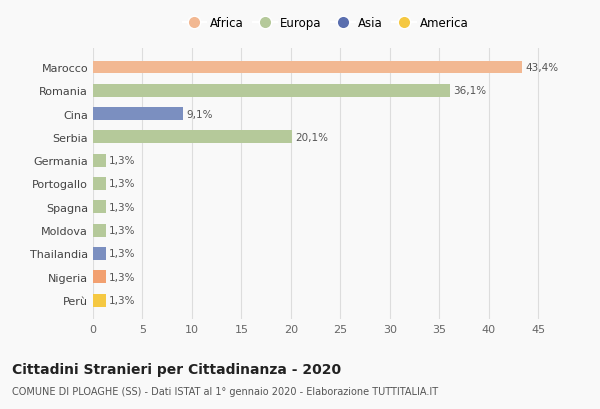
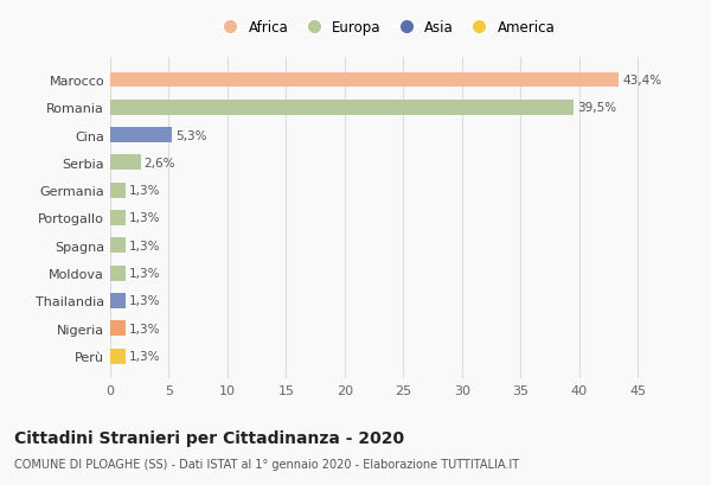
Romania: 36,1% -> 39,5%
Cina: 9,1% -> 5,3%
Serbia: 20,1% -> 2,6%
